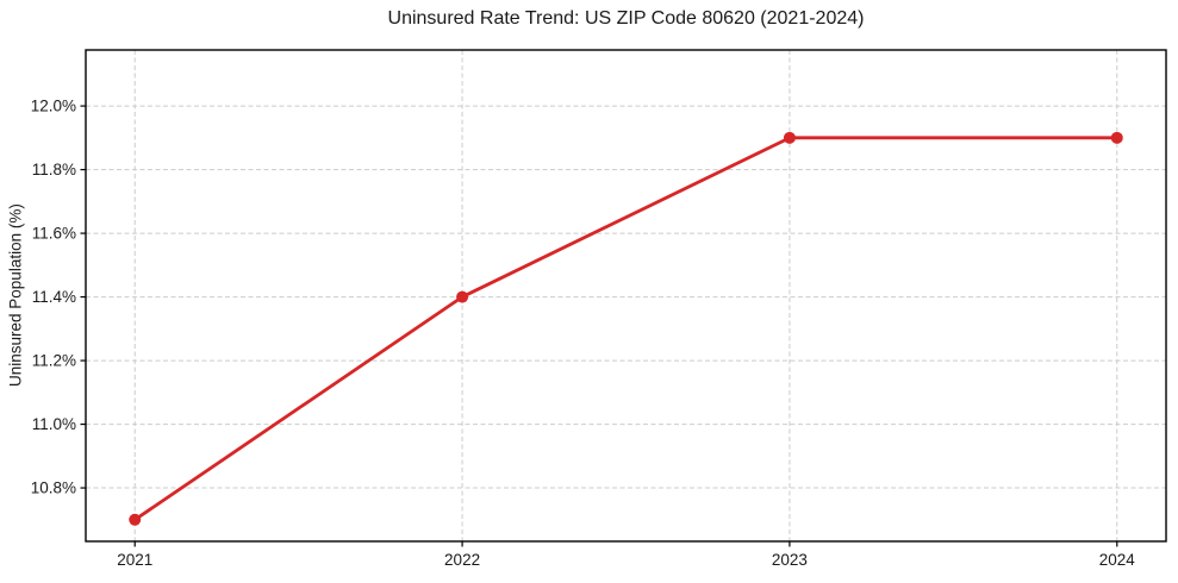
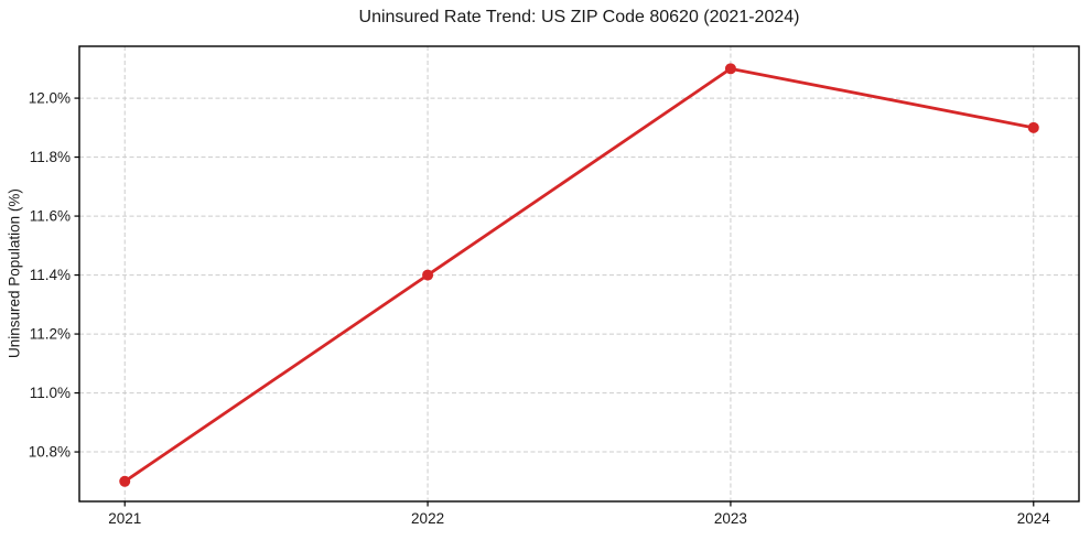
2023: 11.9% -> 12.1%
